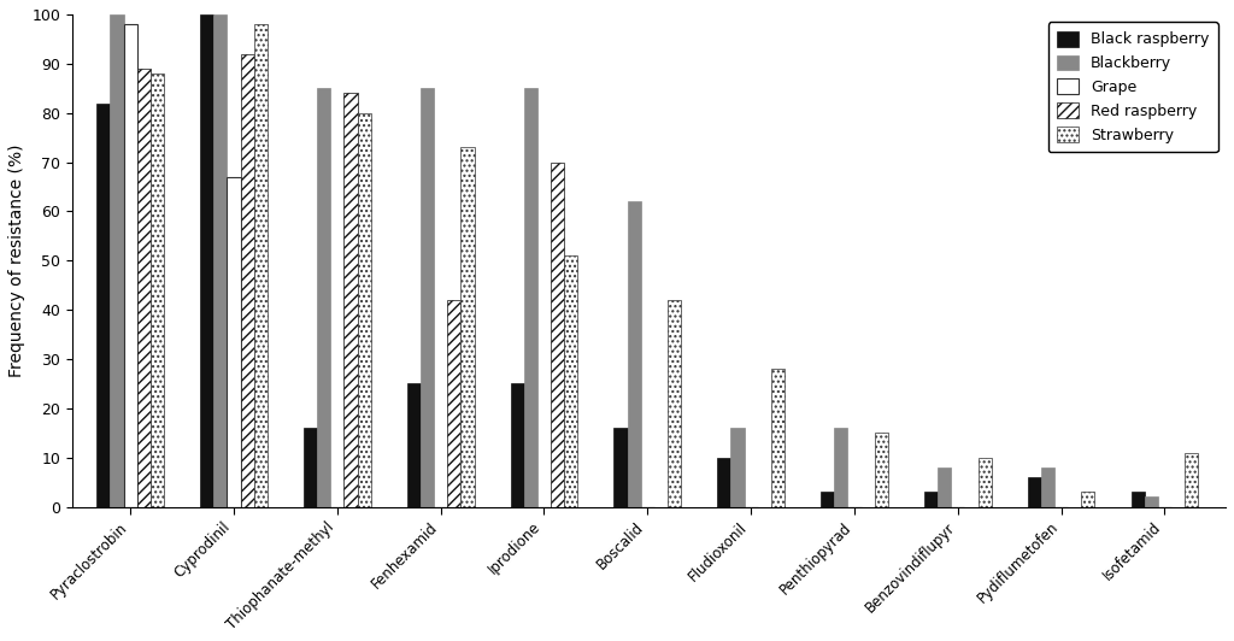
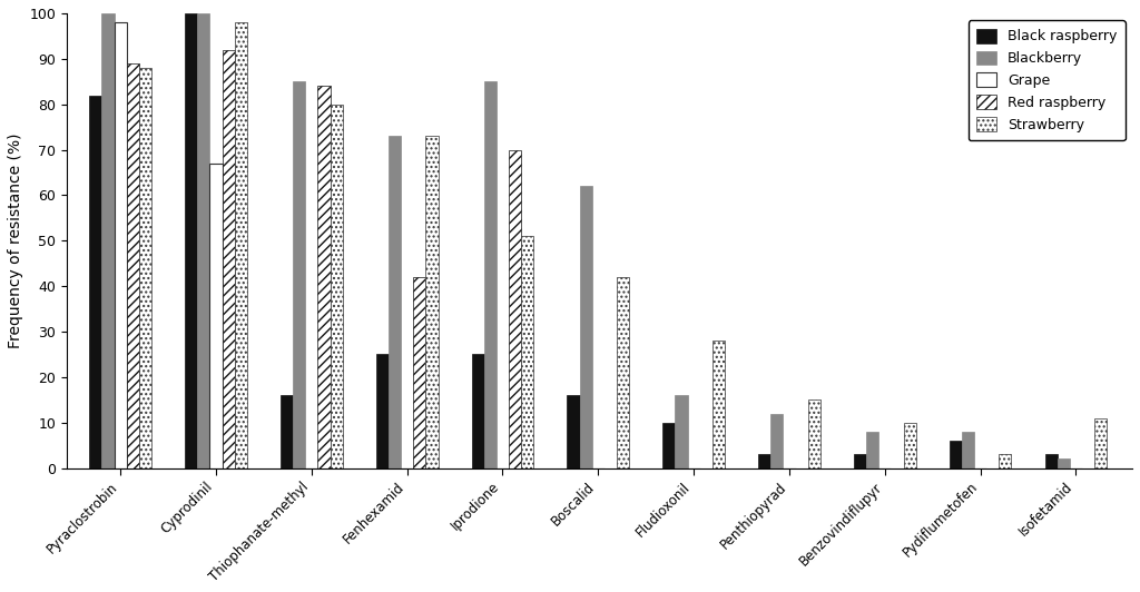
Blackberry/Fenhexamid: 85 -> 73
Blackberry/Penthiopyrad: 16 -> 12
